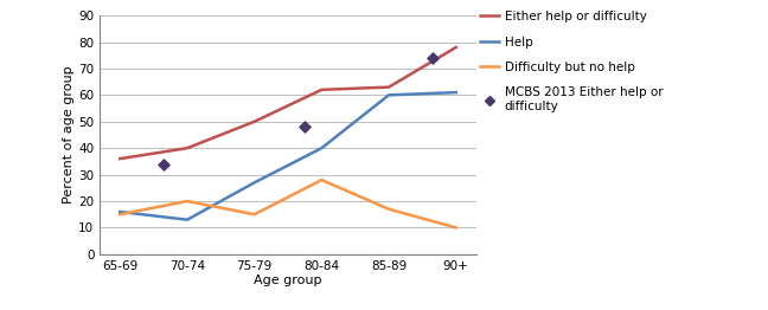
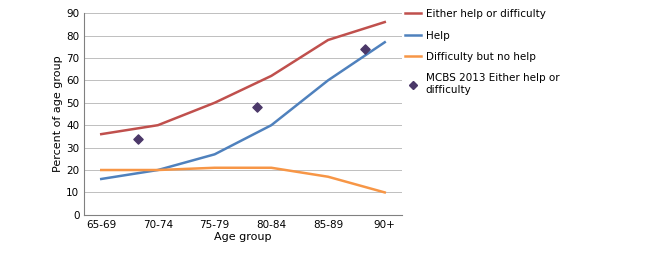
Difficulty but no help/65-69: 15 -> 20
Help/70-74: 13 -> 20
Difficulty but no help/75-79: 15 -> 21
Difficulty but no help/80-84: 28 -> 21
Either help or difficulty/85-89: 63 -> 78
Either help or difficulty/90+: 78 -> 86
Help/90+: 61 -> 77
